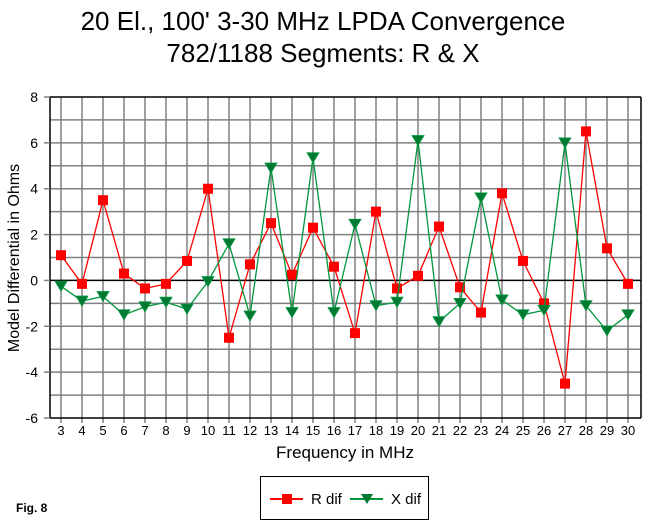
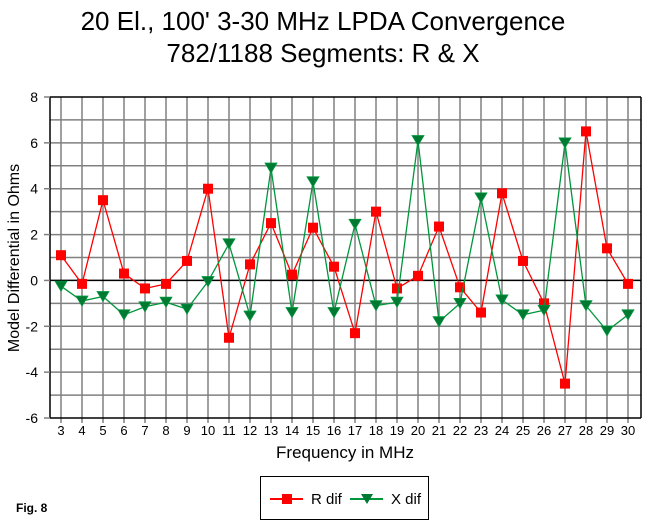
X dif/15: 5.3 -> 4.3
